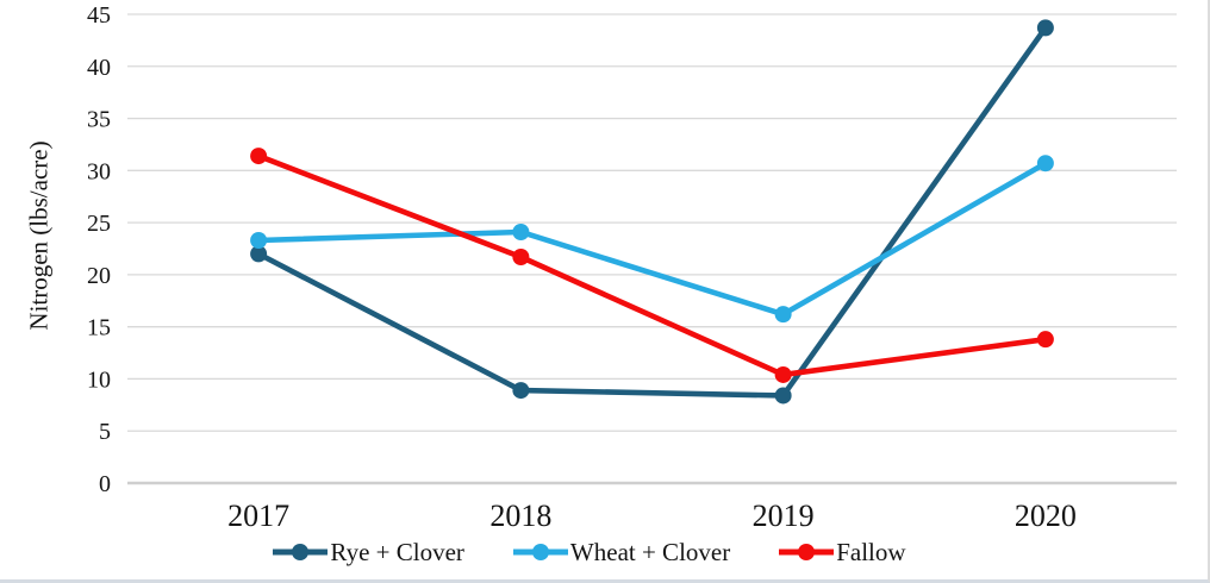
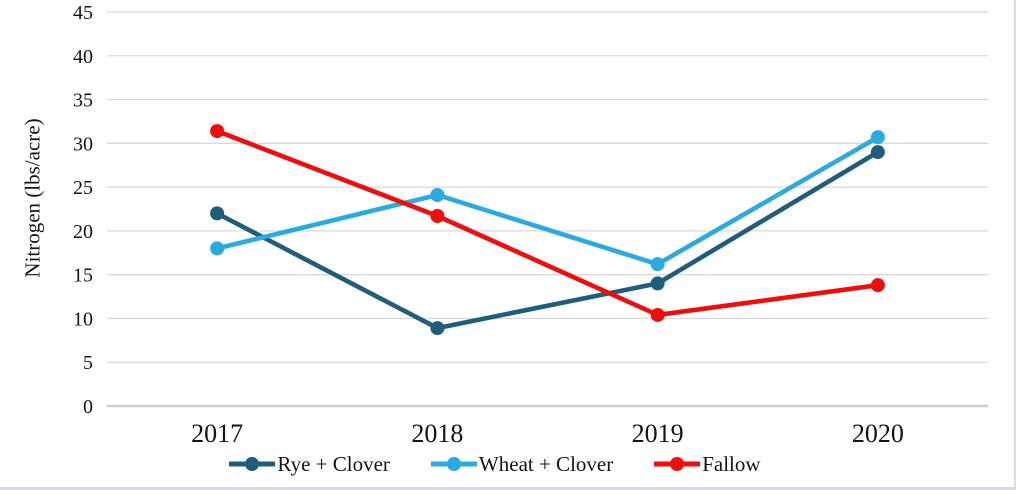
Wheat + Clover/2017: 23 -> 18
Rye + Clover/2019: 8 -> 14
Rye + Clover/2020: 44 -> 29
